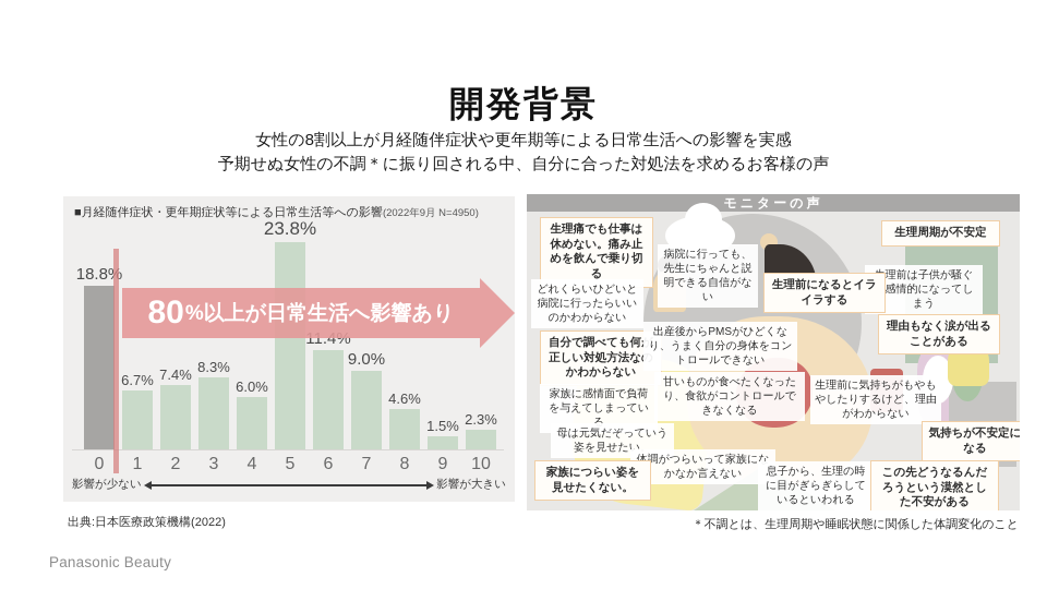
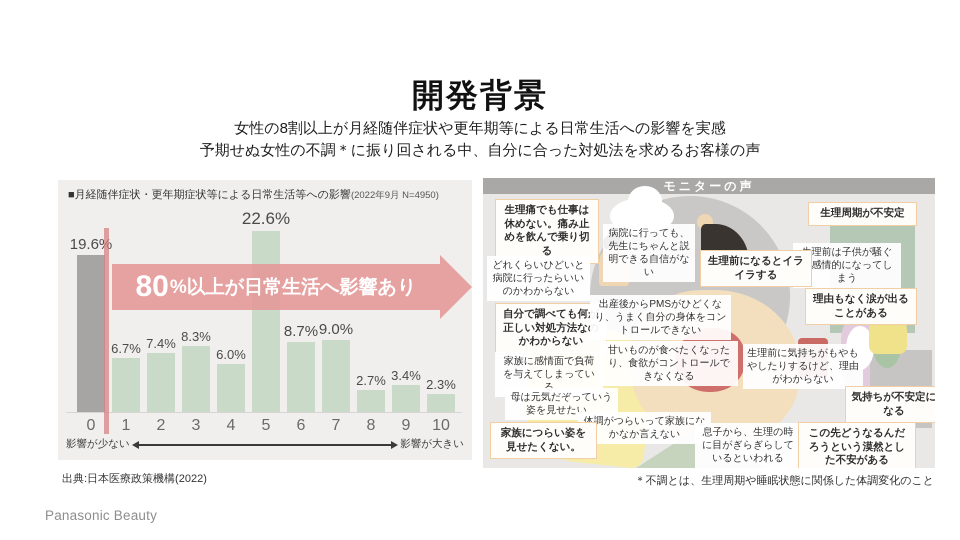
0: 18.8% -> 19.6%
5: 23.8% -> 22.6%
6: 11.4% -> 8.7%
8: 4.6% -> 2.7%
9: 1.5% -> 3.4%
